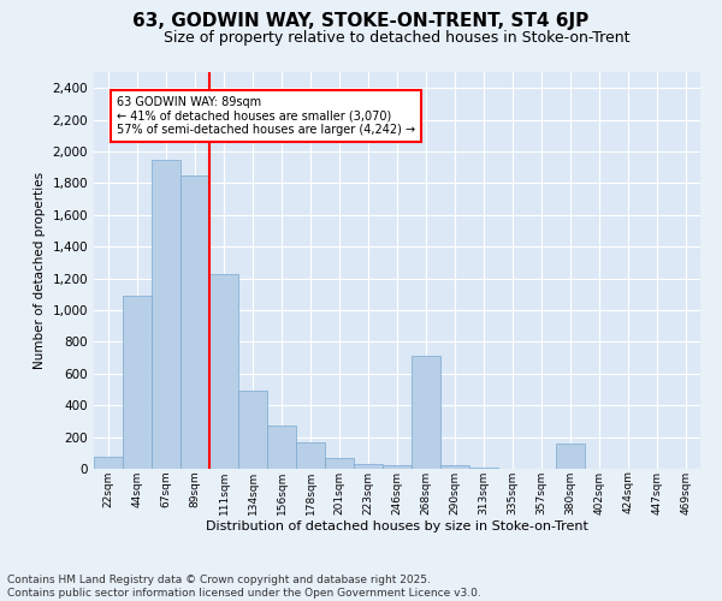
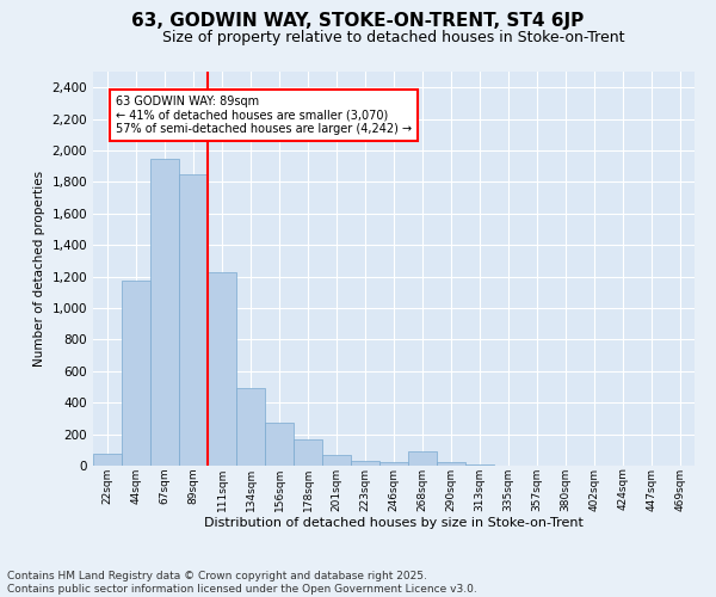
44sqm: 1,090 -> 1,180
268sqm: 710 -> 90
380sqm: 160 -> 0
